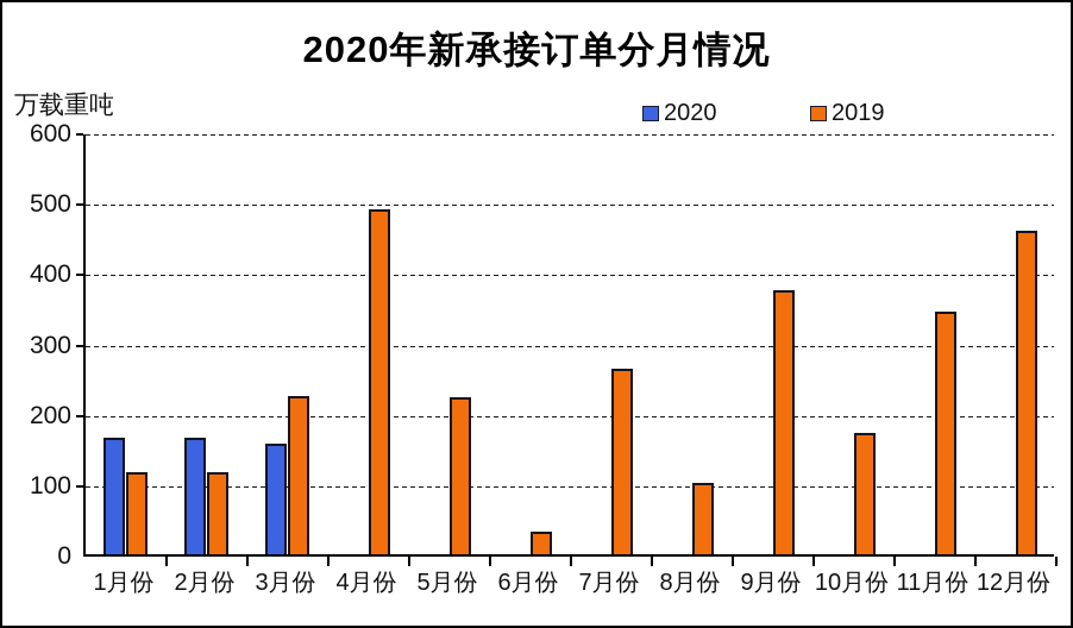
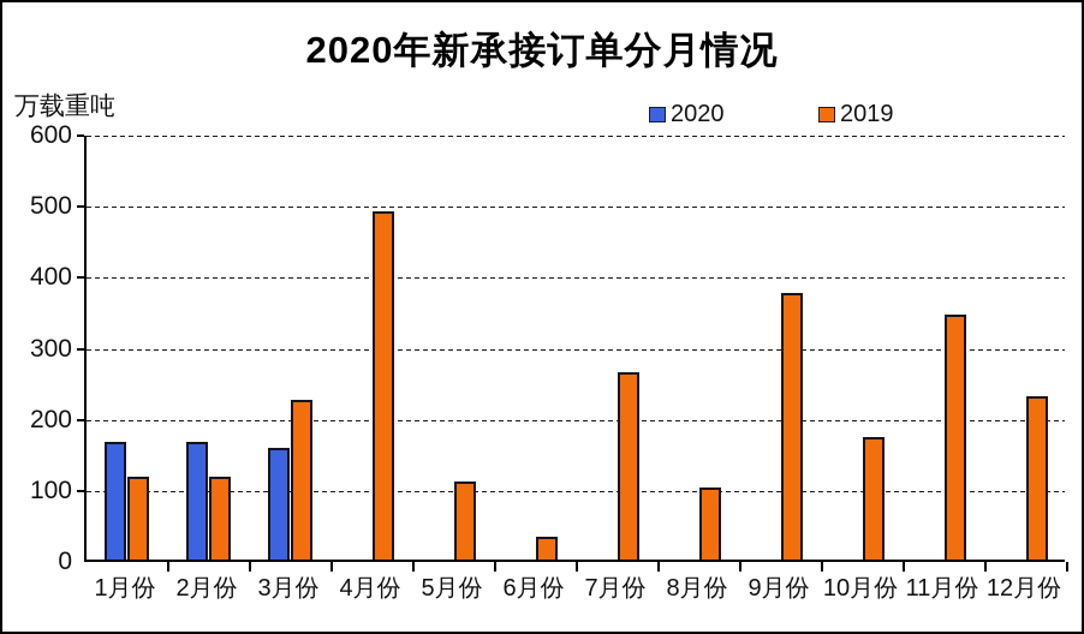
2019/5月份: 220 -> 110
2019/12月份: 460 -> 230
